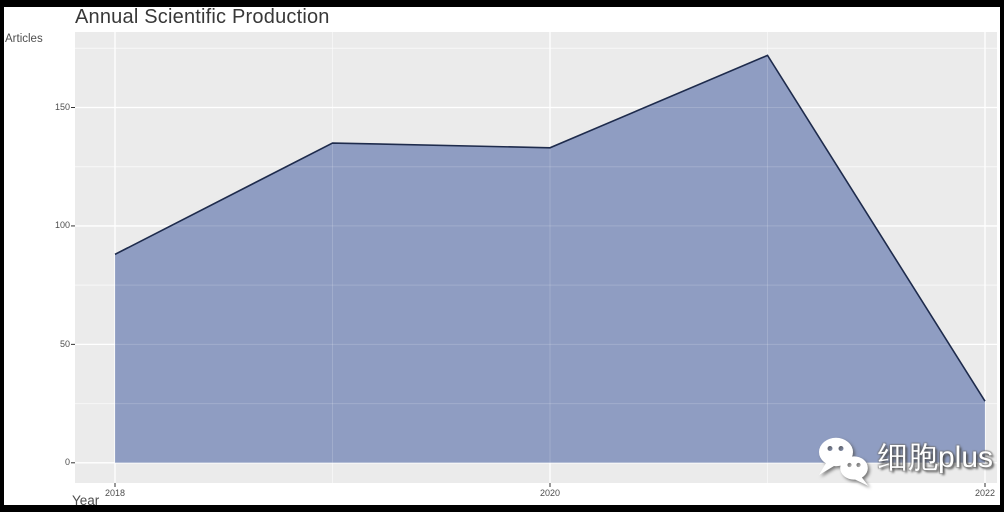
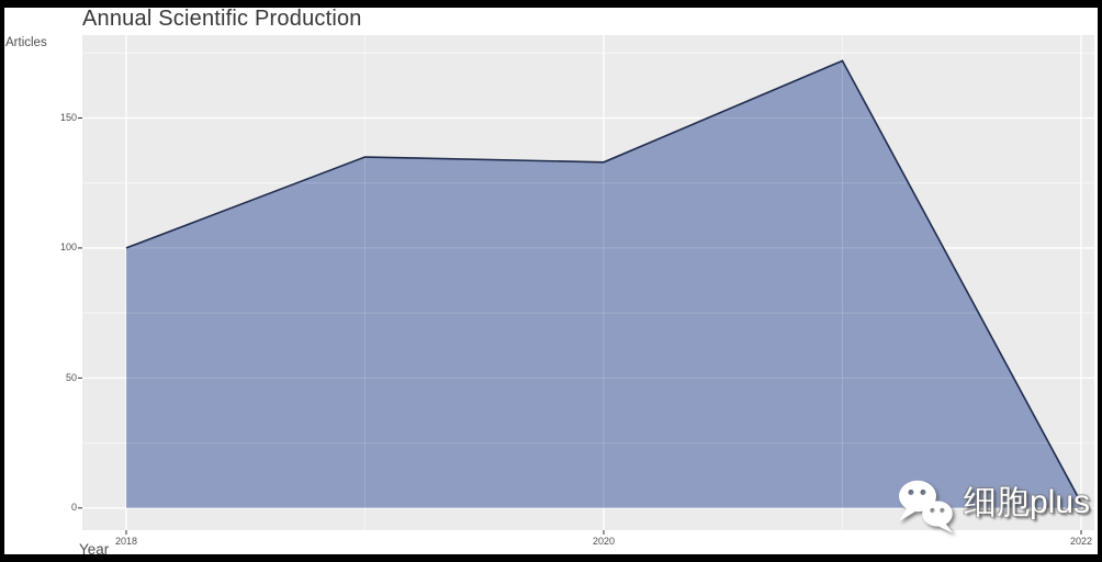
2018: 88 -> 100
2022: 26 -> 2
